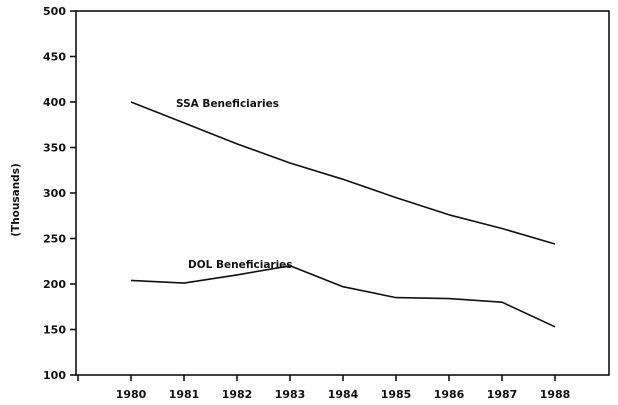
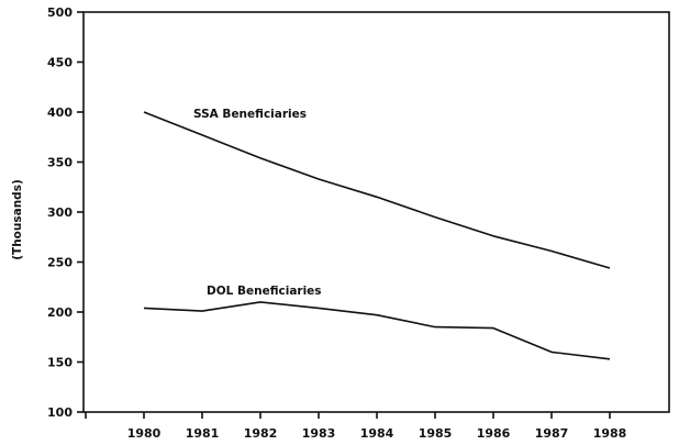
DOL Beneficiaries/1983: 220 -> 200
DOL Beneficiaries/1987: 180 -> 160
